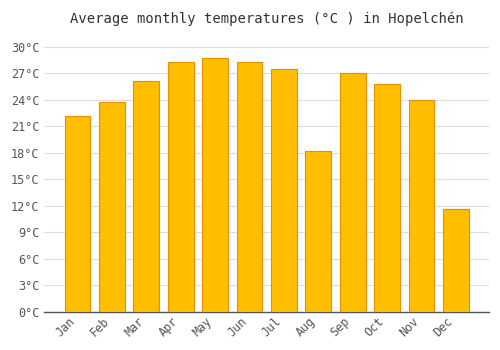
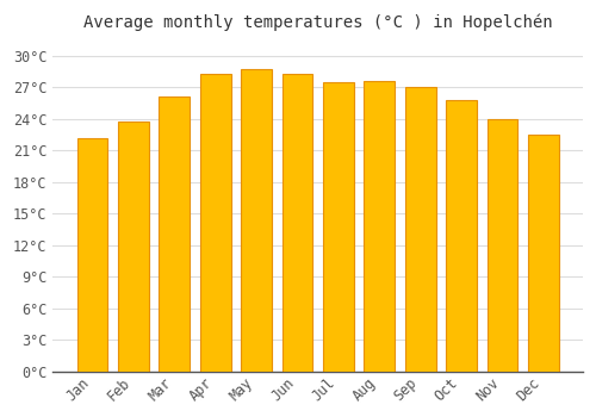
Aug: 18.2°C -> 27.6°C
Dec: 11.6°C -> 22.5°C
